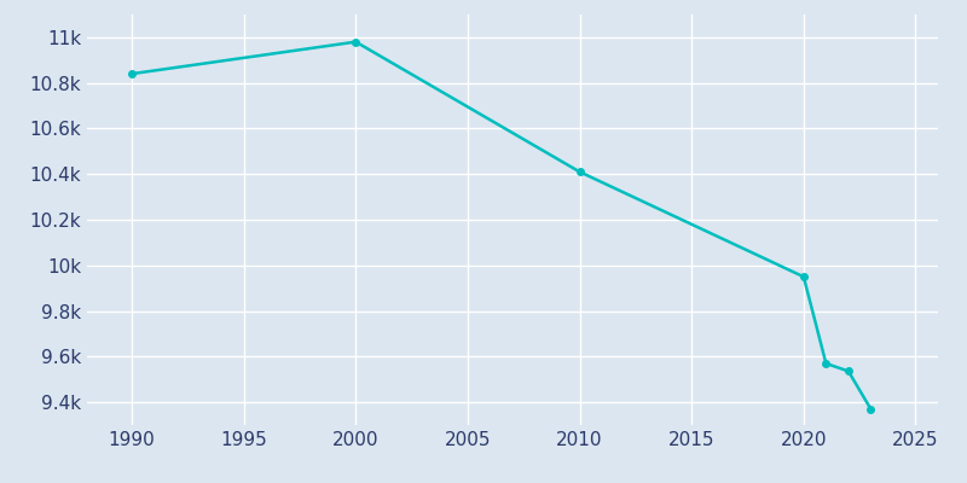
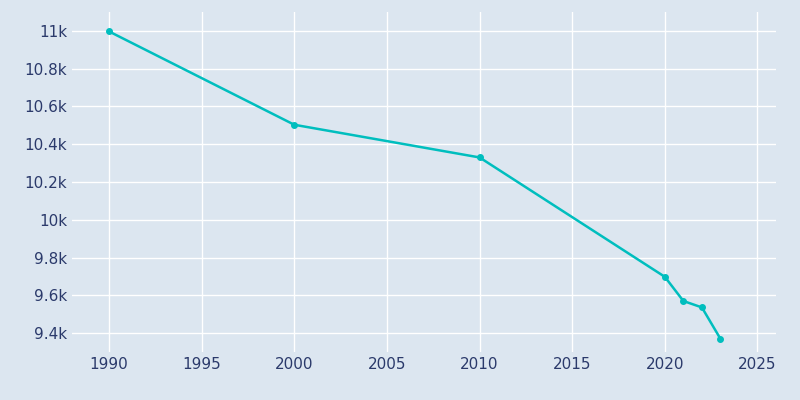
1990: 10.84k -> 11.00k
2000: 10.98k -> 10.50k
2010: 10.41k -> 10.33k
2020: 9.95k -> 9.70k
